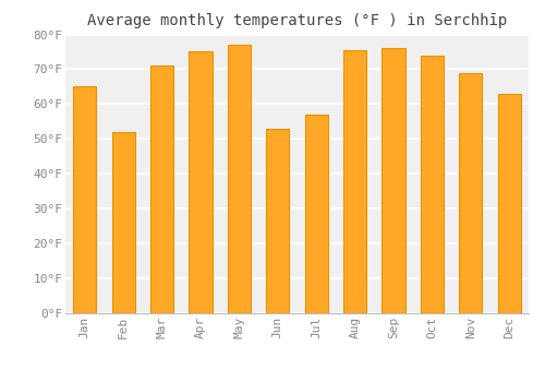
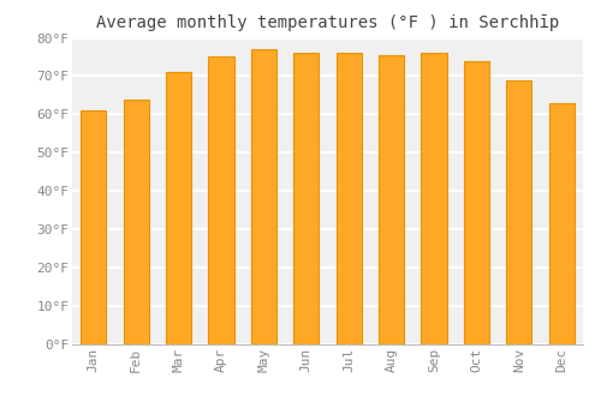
Jan: 65.0°F -> 61.0°F
Feb: 52.0°F -> 64.0°F
Jun: 53.0°F -> 76.0°F
Jul: 57.0°F -> 76.0°F
